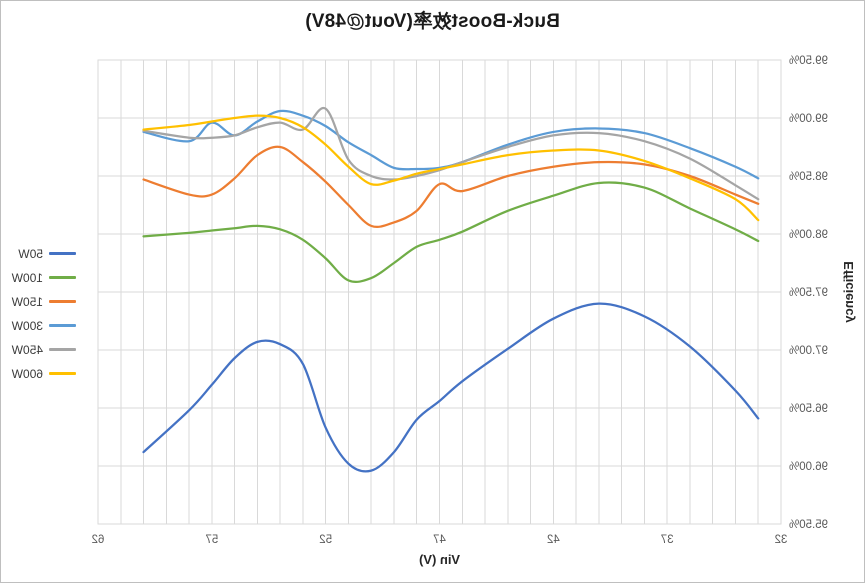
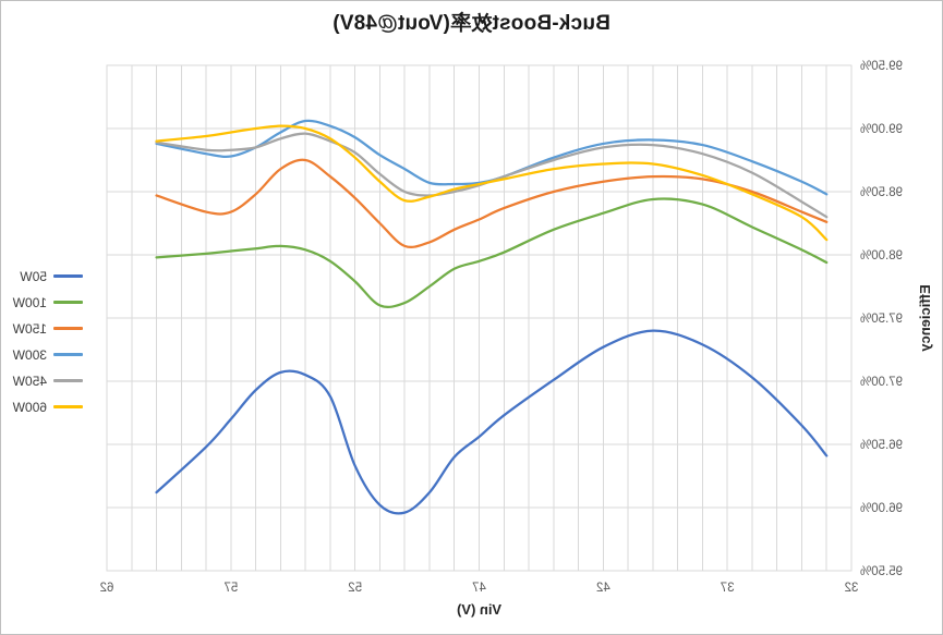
150W/47: 98.43% -> 98.28%
450W/52: 99.08% -> 98.81%
300W/57: 98.96% -> 98.78%
